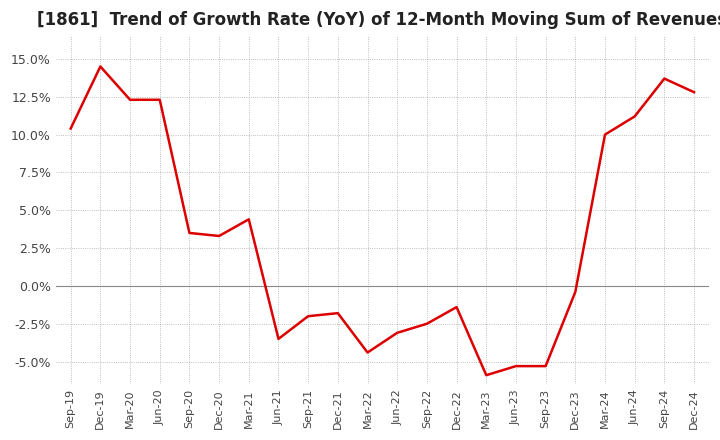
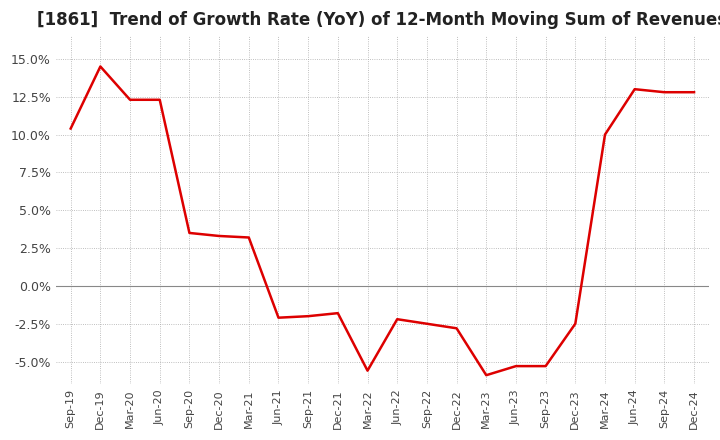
Mar-21: 4.4% -> 3.2%
Jun-21: -3.5% -> -2.1%
Mar-22: -4.4% -> -5.6%
Jun-22: -3.1% -> -2.2%
Dec-22: -1.4% -> -2.8%
Dec-23: -0.4% -> -2.5%
Jun-24: 11.2% -> 13.0%
Sep-24: 13.7% -> 12.8%
